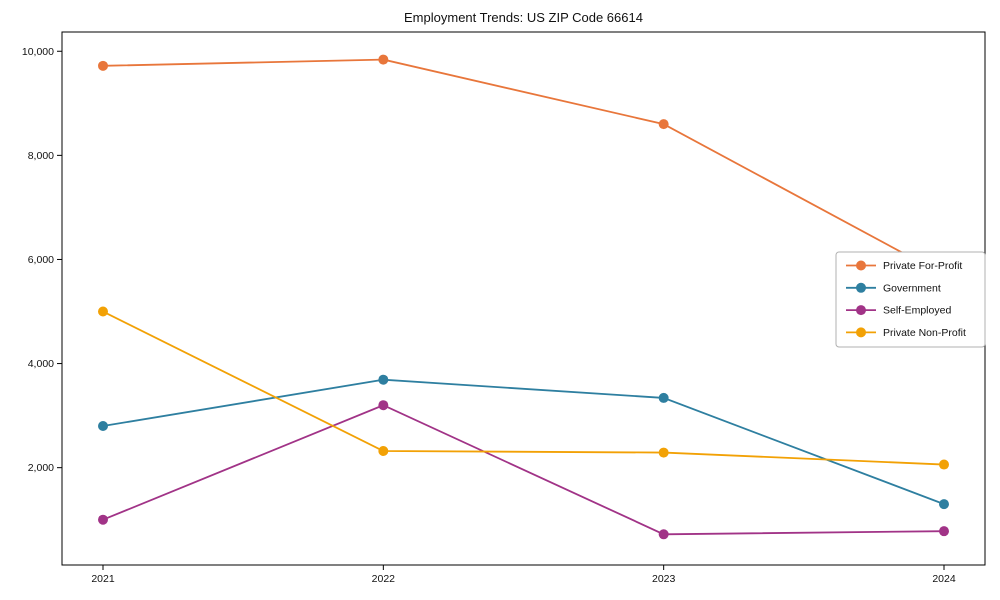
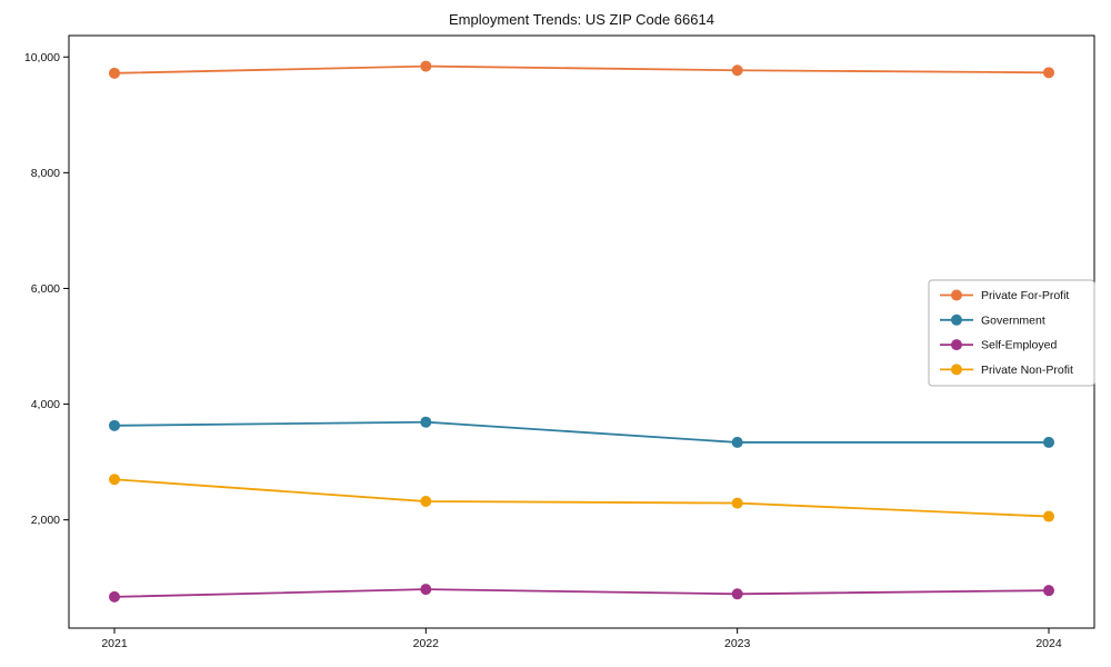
Government/2021: 2800 -> 3600
Self-Employed/2021: 1000 -> 700
Private Non-Profit/2021: 5000 -> 2700
Self-Employed/2022: 3200 -> 800
Private For-Profit/2023: 8600 -> 9800
Private For-Profit/2024: 5700 -> 9700
Government/2024: 1300 -> 3300
